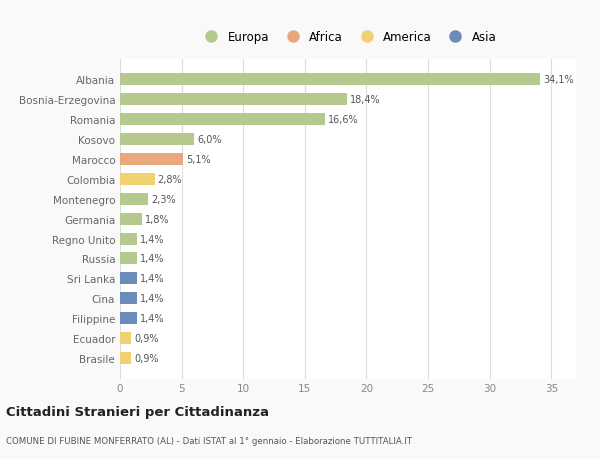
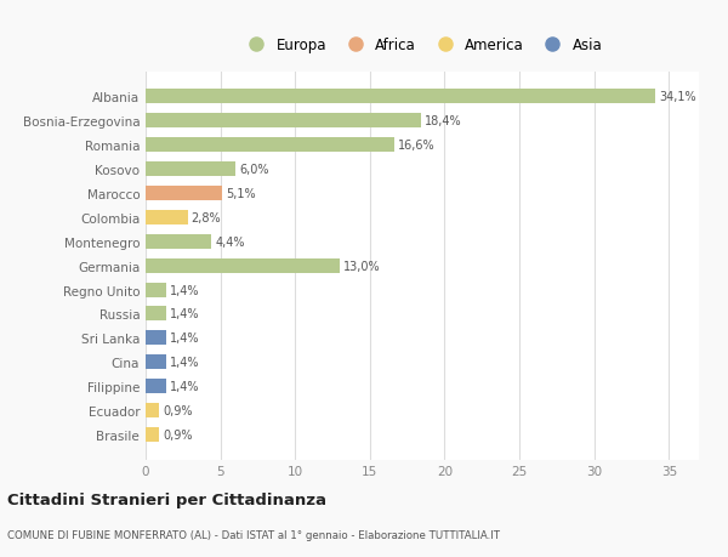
Montenegro: 2,3% -> 4,4%
Germania: 1,8% -> 13,0%
